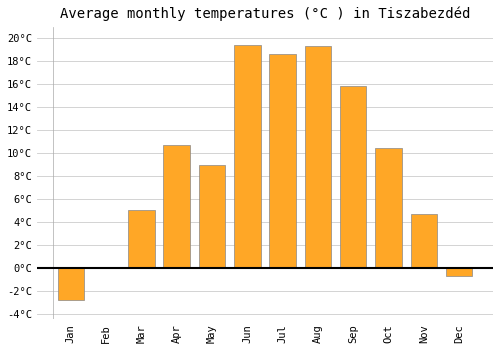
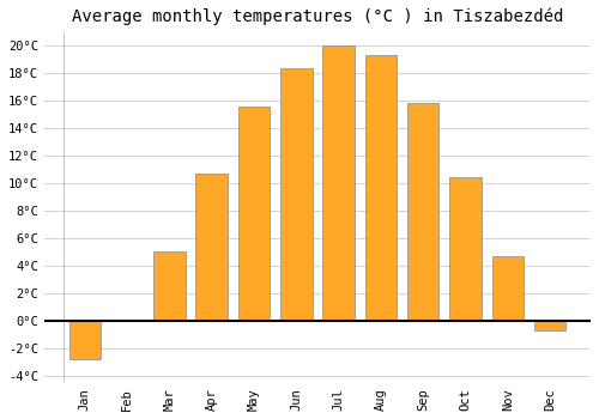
May: 9.0°C -> 15.6°C
Jun: 19.4°C -> 18.4°C
Jul: 18.6°C -> 20.0°C
